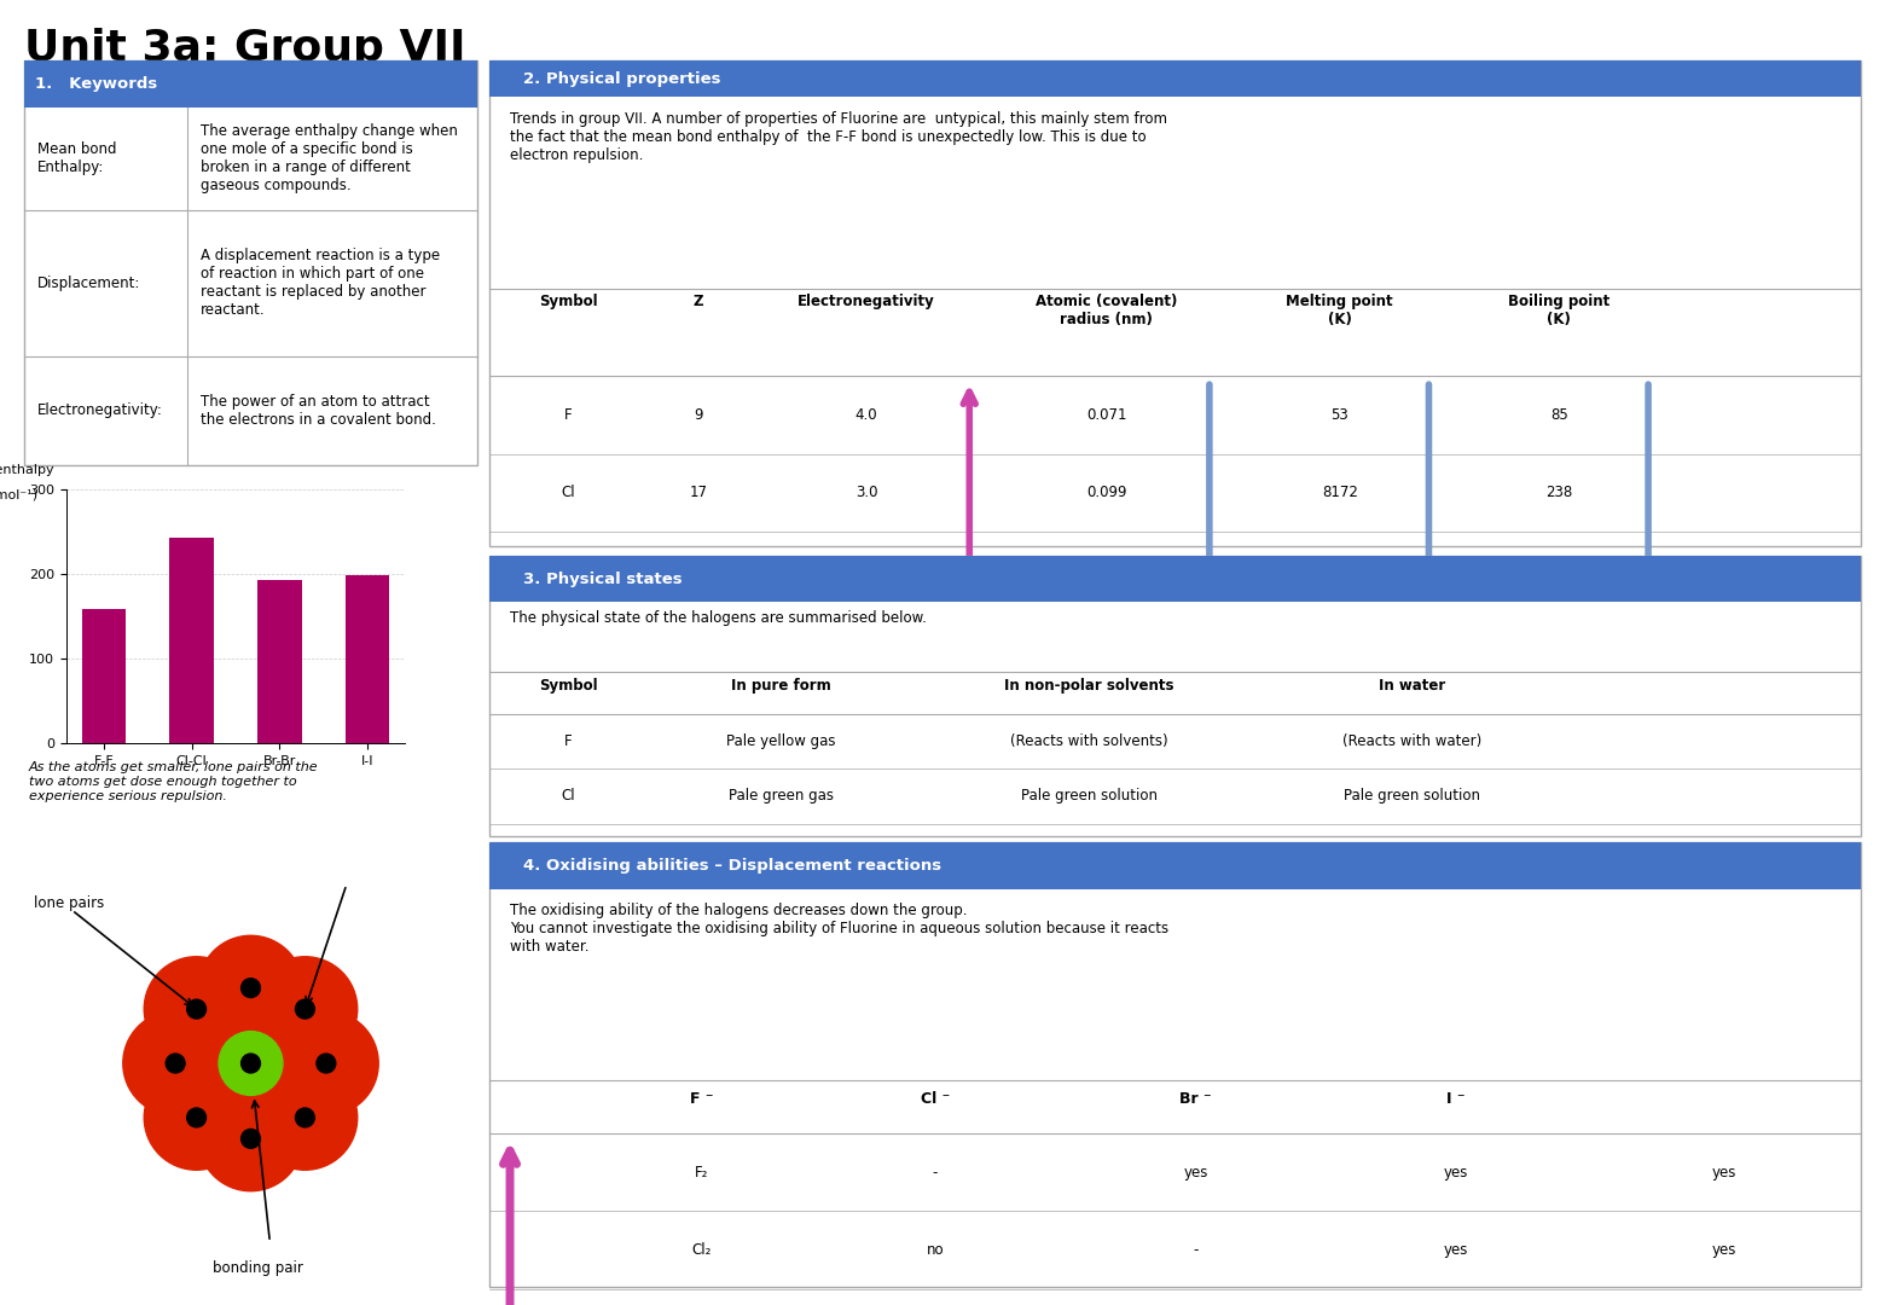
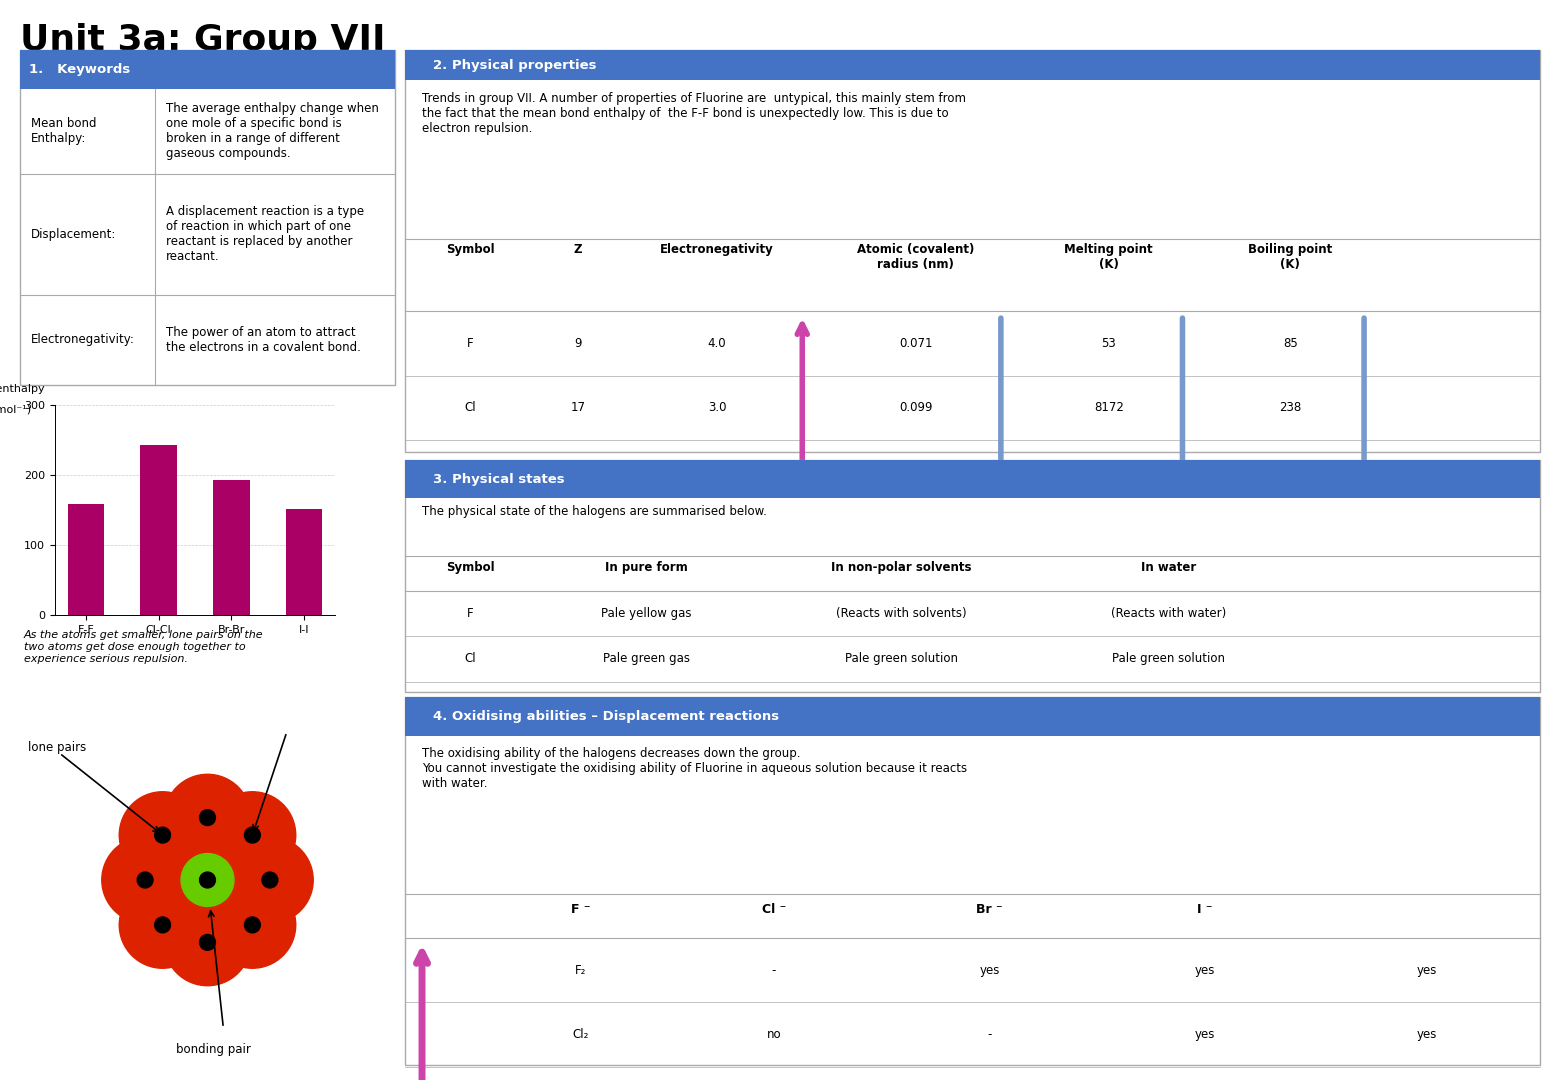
I-I: 198 -> 151
